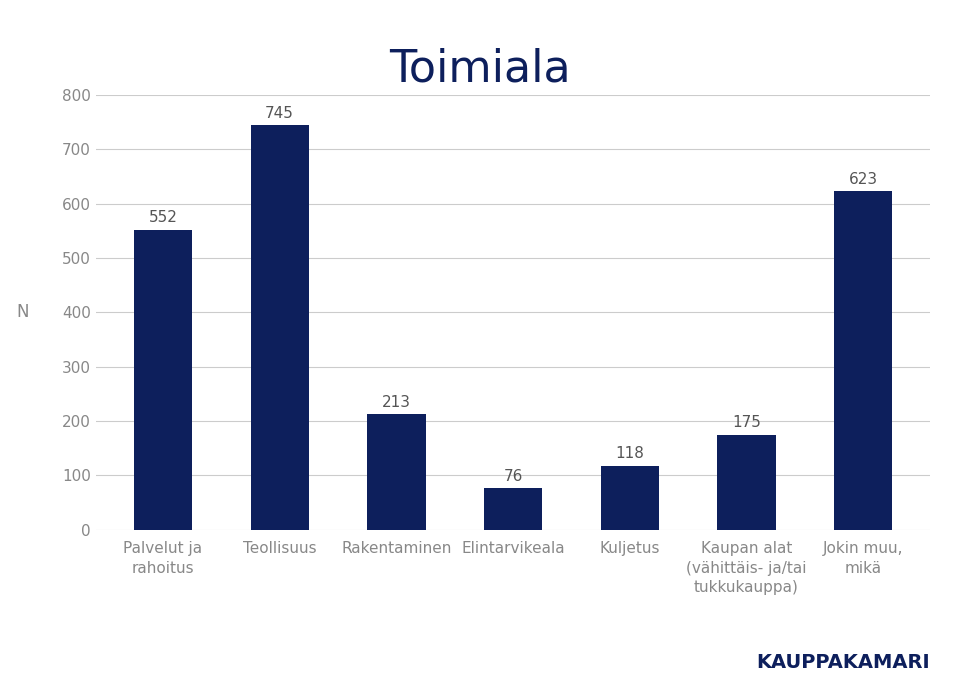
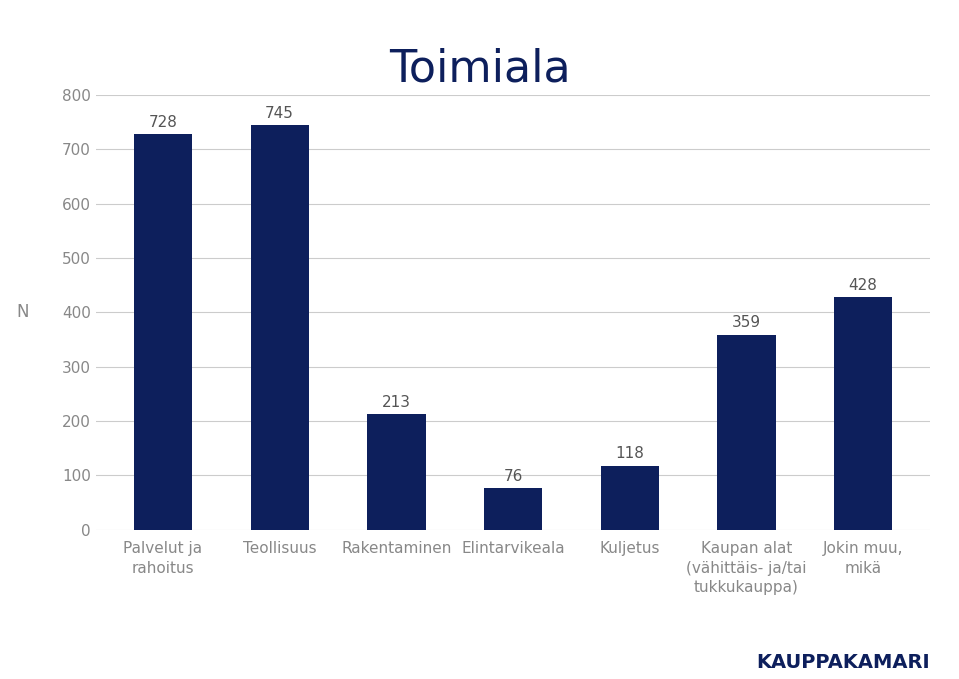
Palvelut ja rahoitus: 552 -> 728
Kaupan alat (vähittäis- ja/tai tukkukauppa): 175 -> 359
Jokin muu, mikä: 623 -> 428
